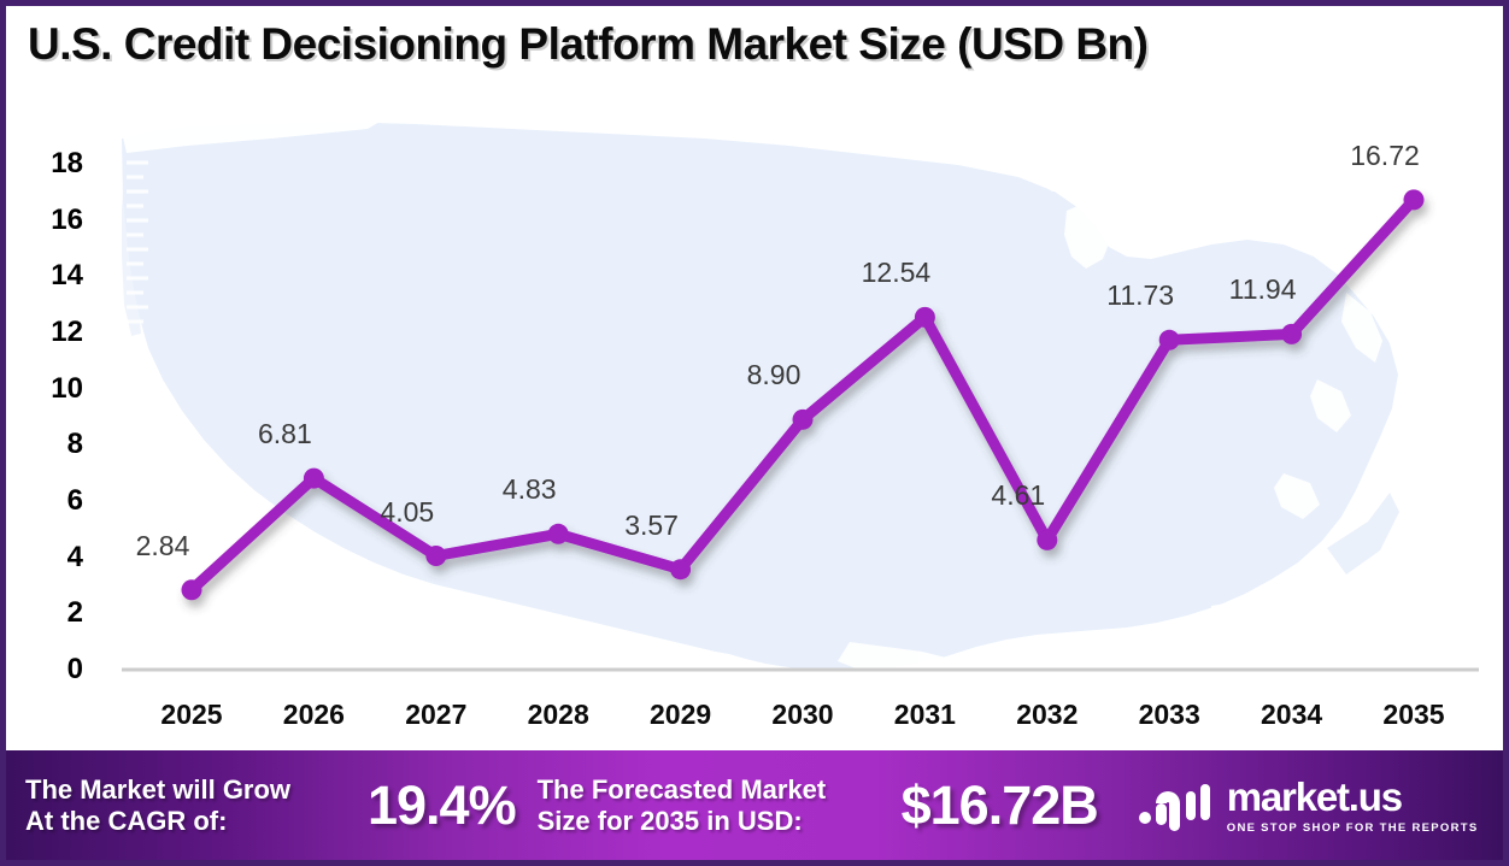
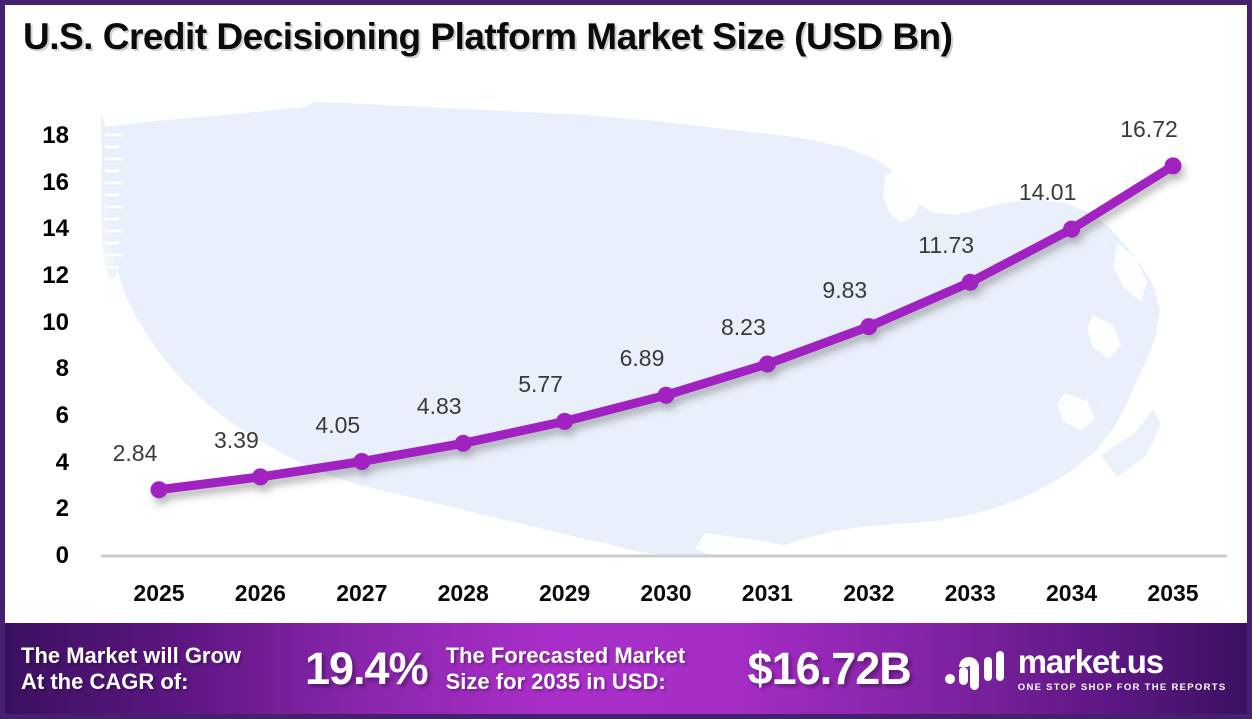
2026: 6.81 -> 3.39
2029: 3.57 -> 5.77
2030: 8.90 -> 6.89
2031: 12.54 -> 8.23
2032: 4.61 -> 9.83
2034: 11.94 -> 14.01
